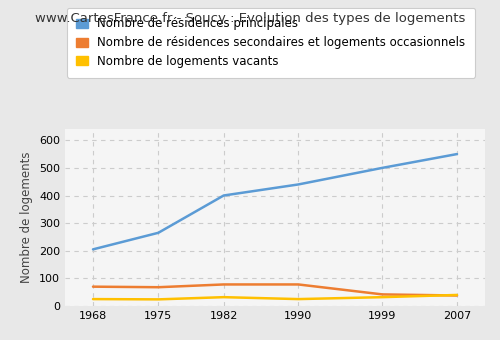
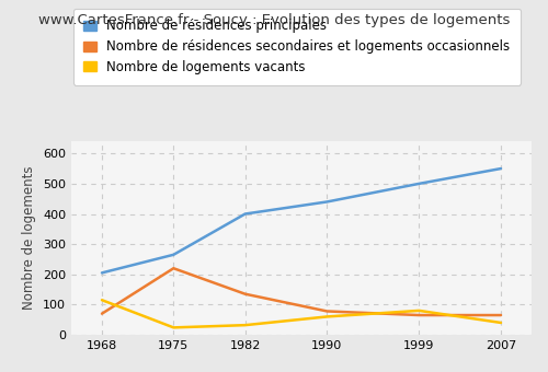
Nombre de logements vacants/1968: 25 -> 115
Nombre de résidences secondaires et logements occasionnels/1975: 68 -> 220
Nombre de résidences secondaires et logements occasionnels/1982: 78 -> 135
Nombre de logements vacants/1990: 25 -> 60
Nombre de résidences secondaires et logements occasionnels/1999: 42 -> 65
Nombre de logements vacants/1999: 32 -> 80
Nombre de résidences secondaires et logements occasionnels/2007: 38 -> 65
